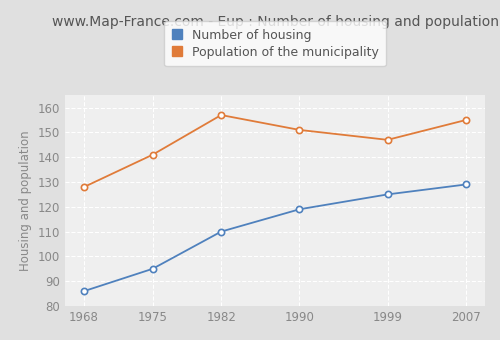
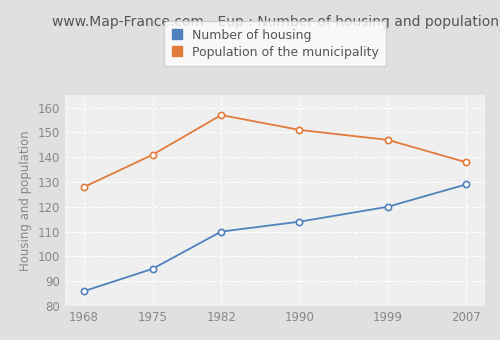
Number of housing/1990: 119 -> 114
Number of housing/1999: 125 -> 120
Population of the municipality/2007: 155 -> 138
